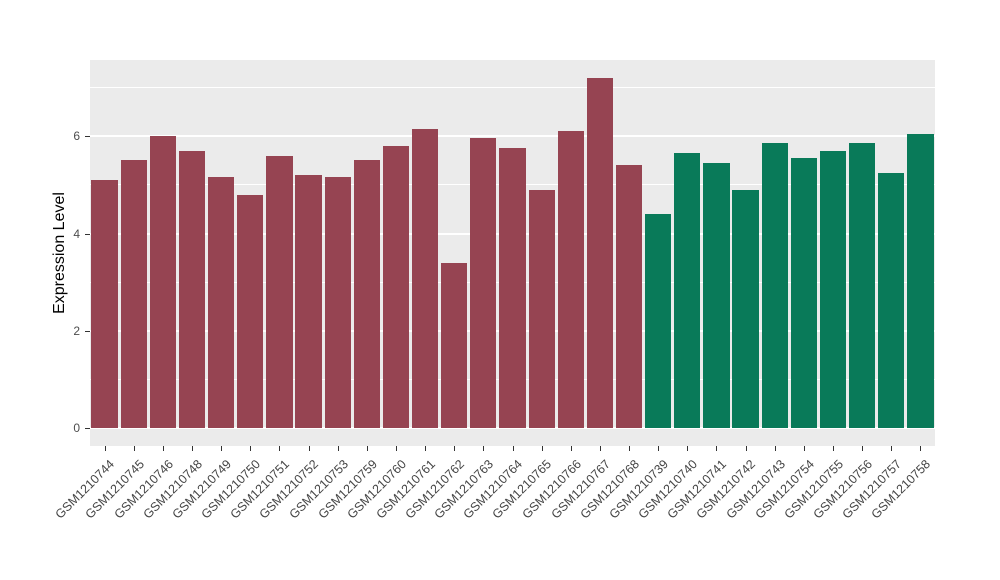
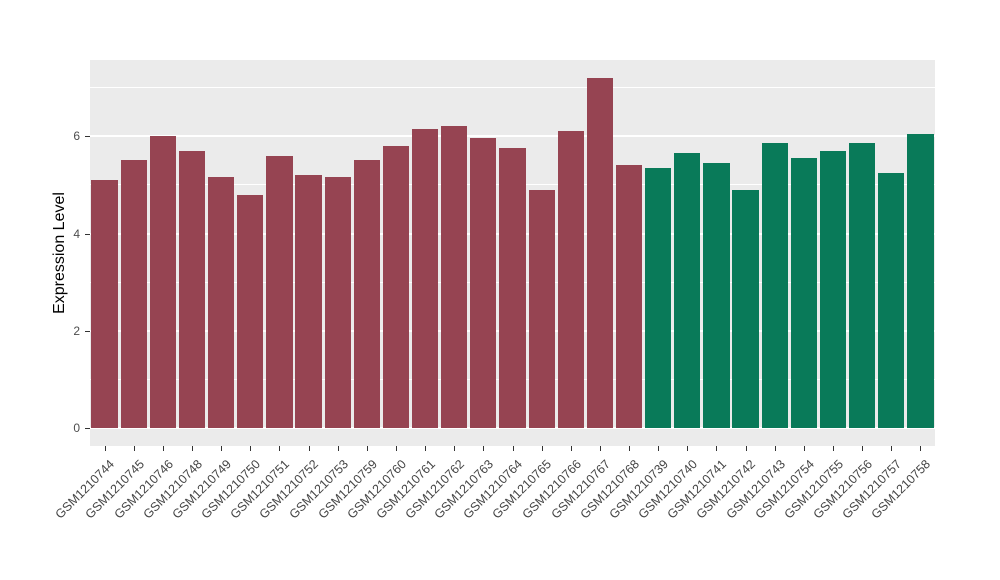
GSM1210762: 3.4 -> 6.2
GSM1210739: 4.4 -> 5.3
